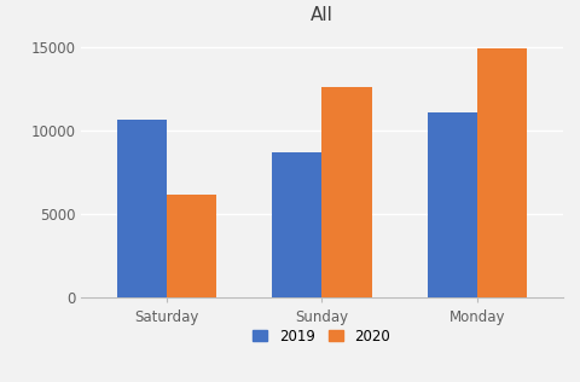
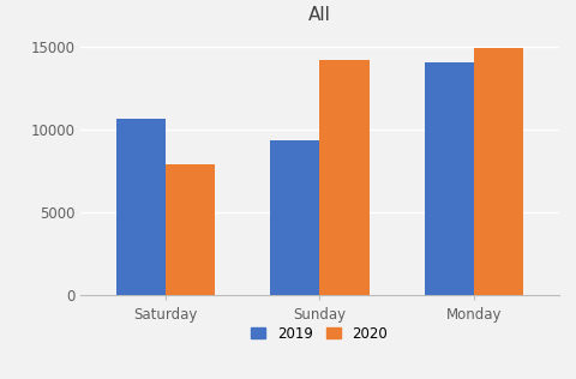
2020/Saturday: 6200 -> 7900
2019/Sunday: 8700 -> 9400
2020/Sunday: 12600 -> 14200
2019/Monday: 11100 -> 14100
